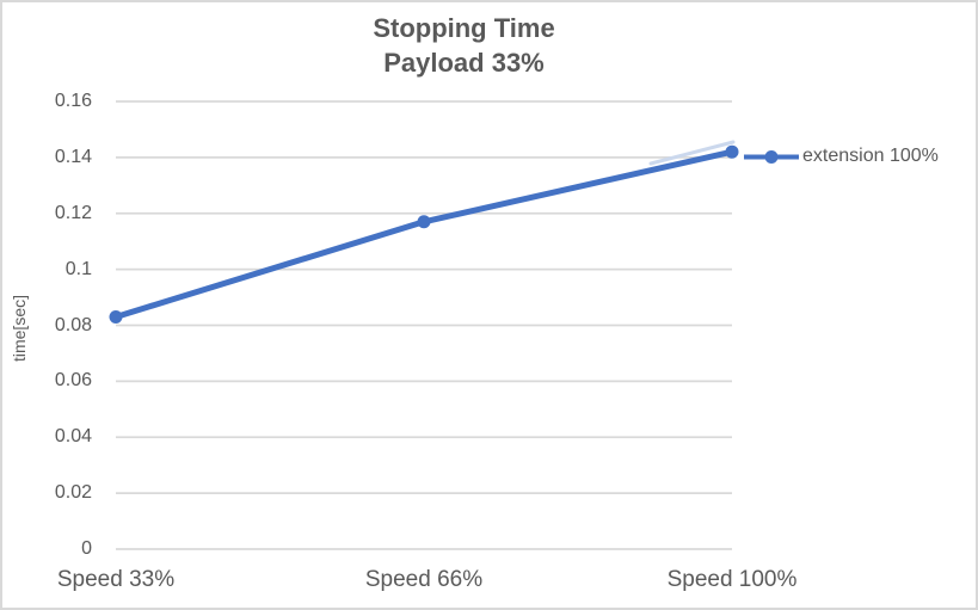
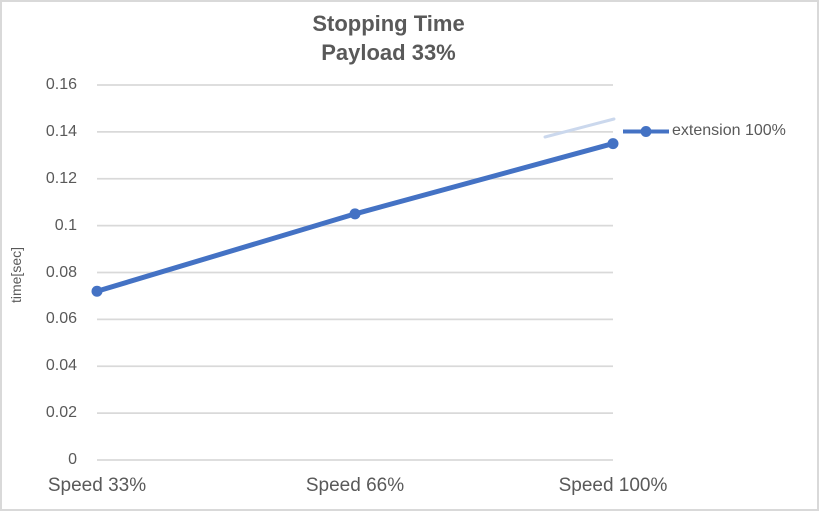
Speed 33%: 0.083 -> 0.072
Speed 66%: 0.117 -> 0.105
Speed 100%: 0.142 -> 0.135
